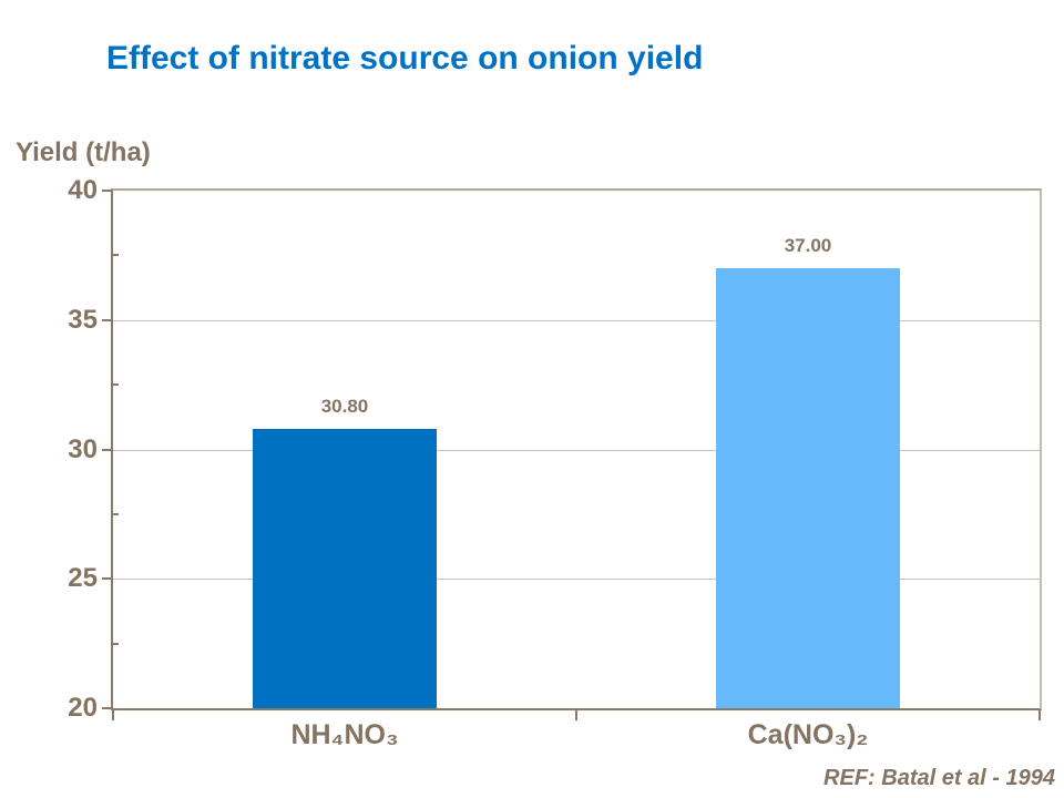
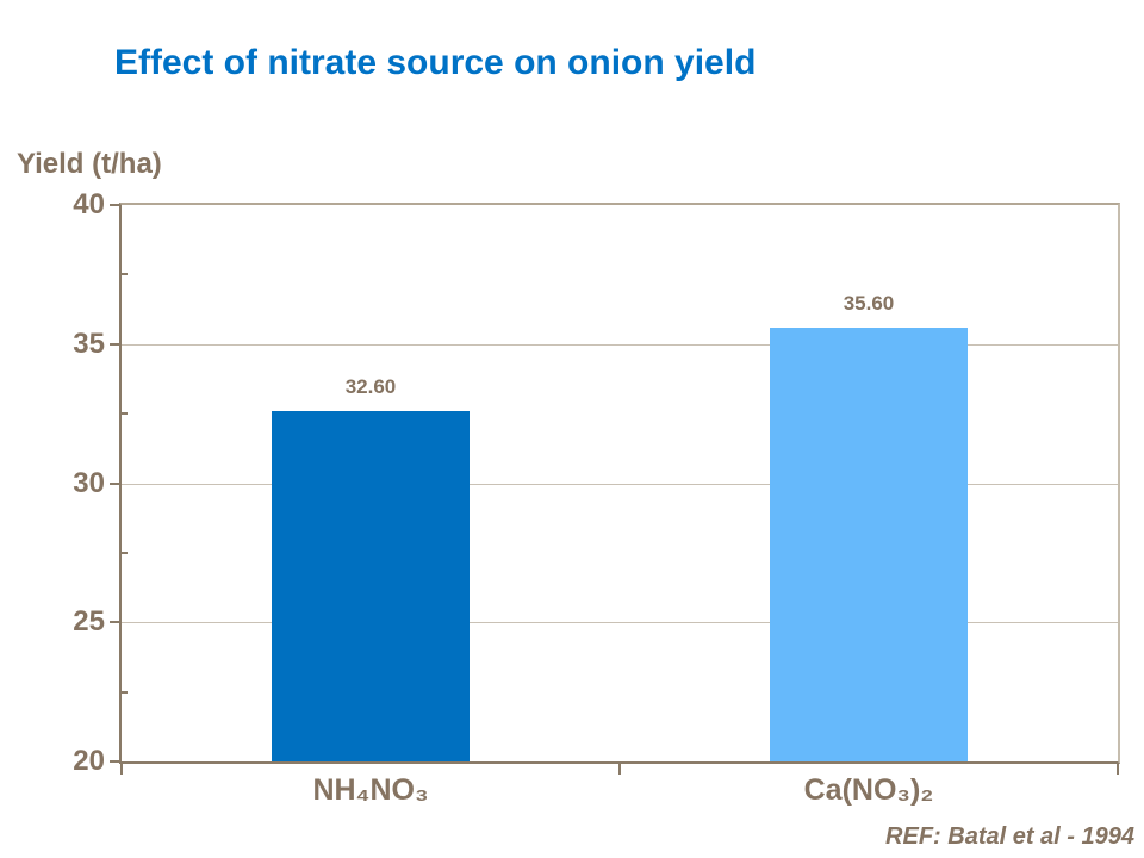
NH₄NO₃: 30.80 -> 32.60
Ca(NO₃)₂: 37.00 -> 35.60
